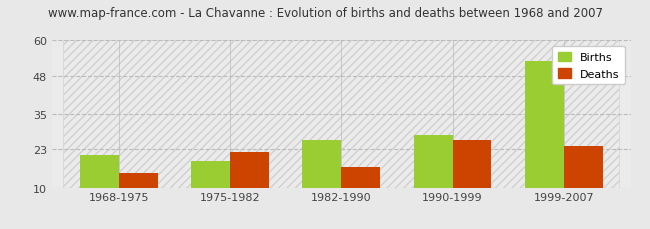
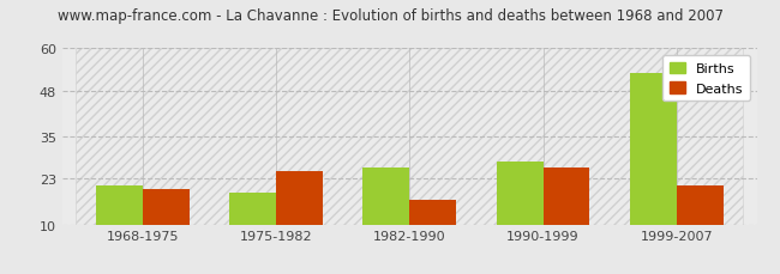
Deaths/1968-1975: 15 -> 20
Deaths/1975-1982: 22 -> 25
Deaths/1999-2007: 24 -> 21
